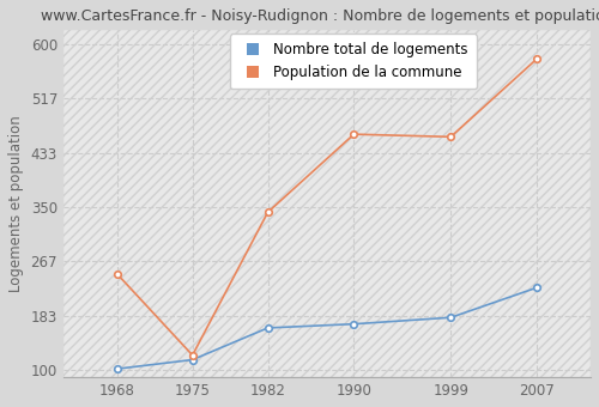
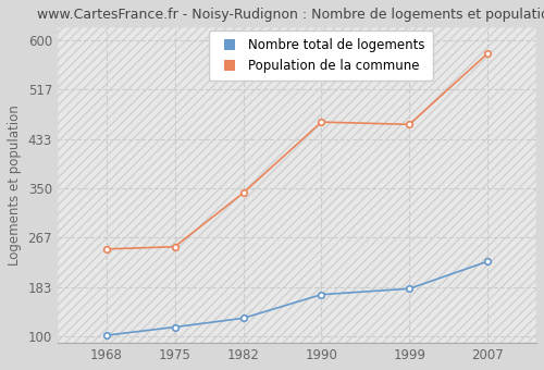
Population de la commune/1975: 122 -> 251
Nombre total de logements/1982: 164 -> 130
